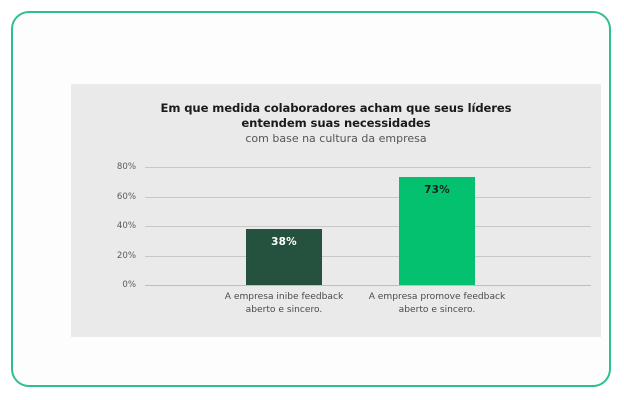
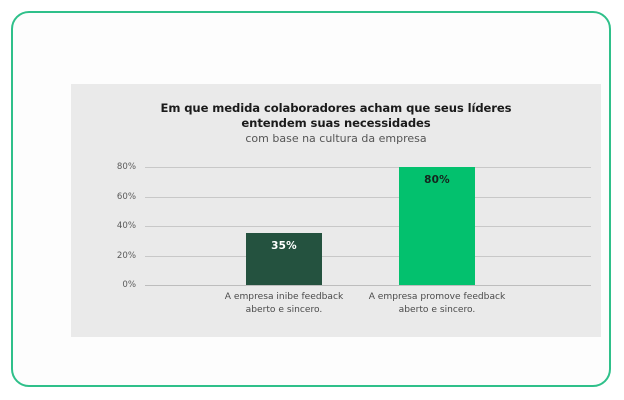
A empresa inibe feedback aberto e sincero.: 38% -> 35%
A empresa promove feedback aberto e sincero.: 73% -> 80%
